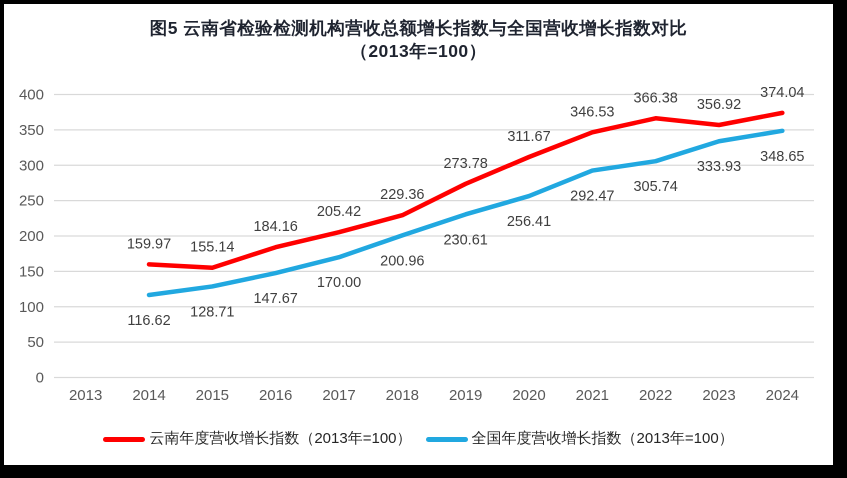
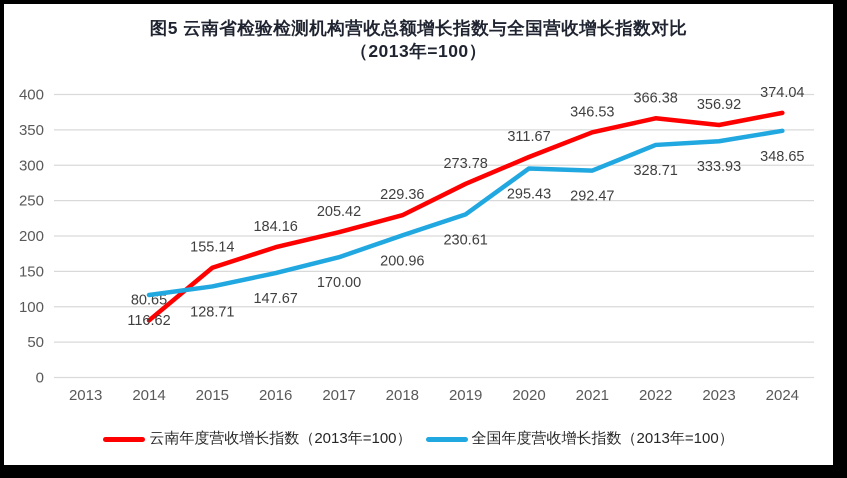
云南年度营收增长指数（2013年=100）/2014: 159.97 -> 80.65
全国年度营收增长指数（2013年=100）/2020: 256.41 -> 295.43
全国年度营收增长指数（2013年=100）/2022: 305.74 -> 328.71
